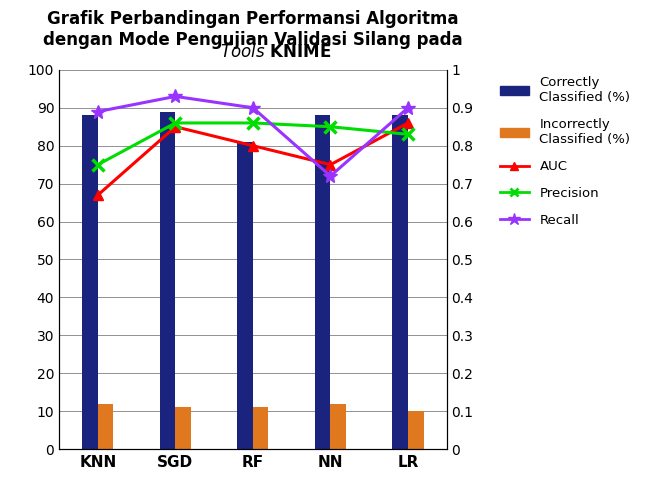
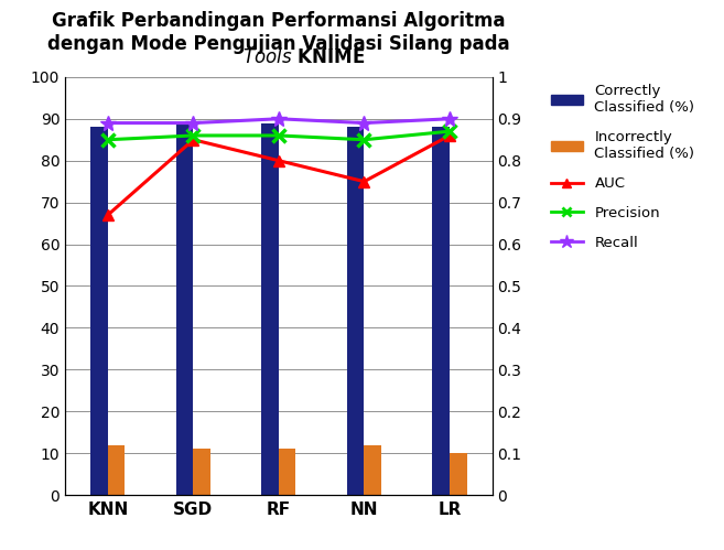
Precision/KNN: 0.75 -> 0.85
Recall/SGD: 0.93 -> 0.89
Correctly Classified (%)/RF: 81 -> 89
Recall/NN: 0.72 -> 0.89
Precision/LR: 0.83 -> 0.87
